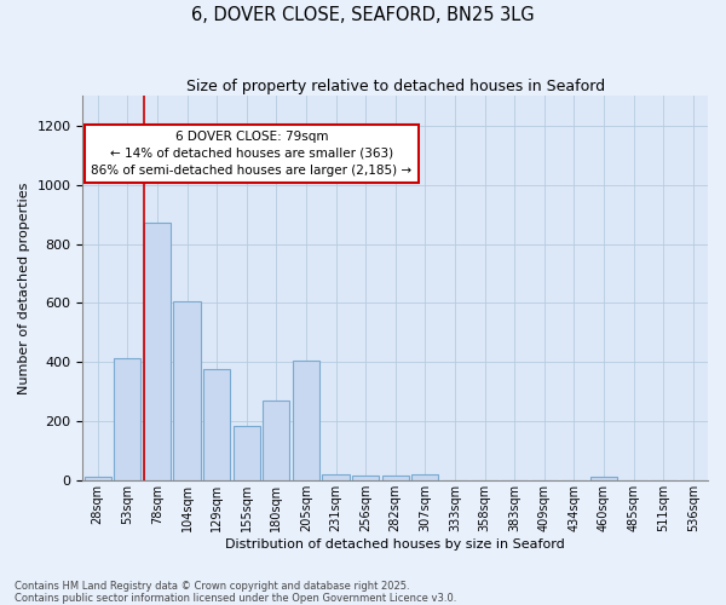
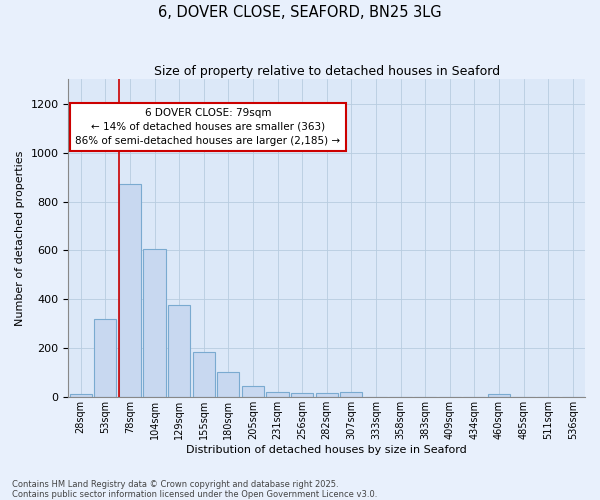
53sqm: 415 -> 320
180sqm: 270 -> 105
205sqm: 405 -> 45
